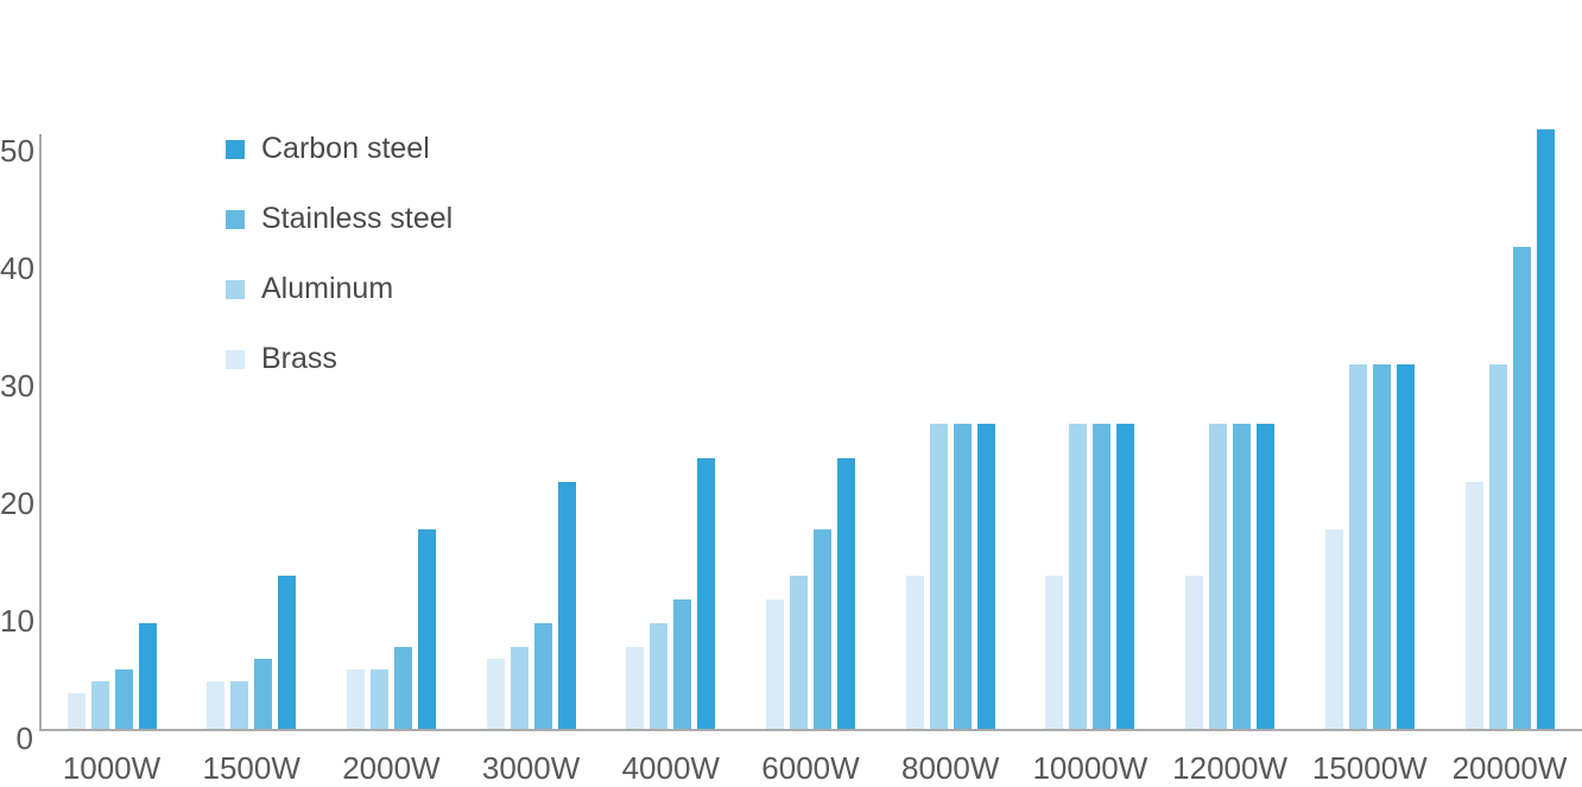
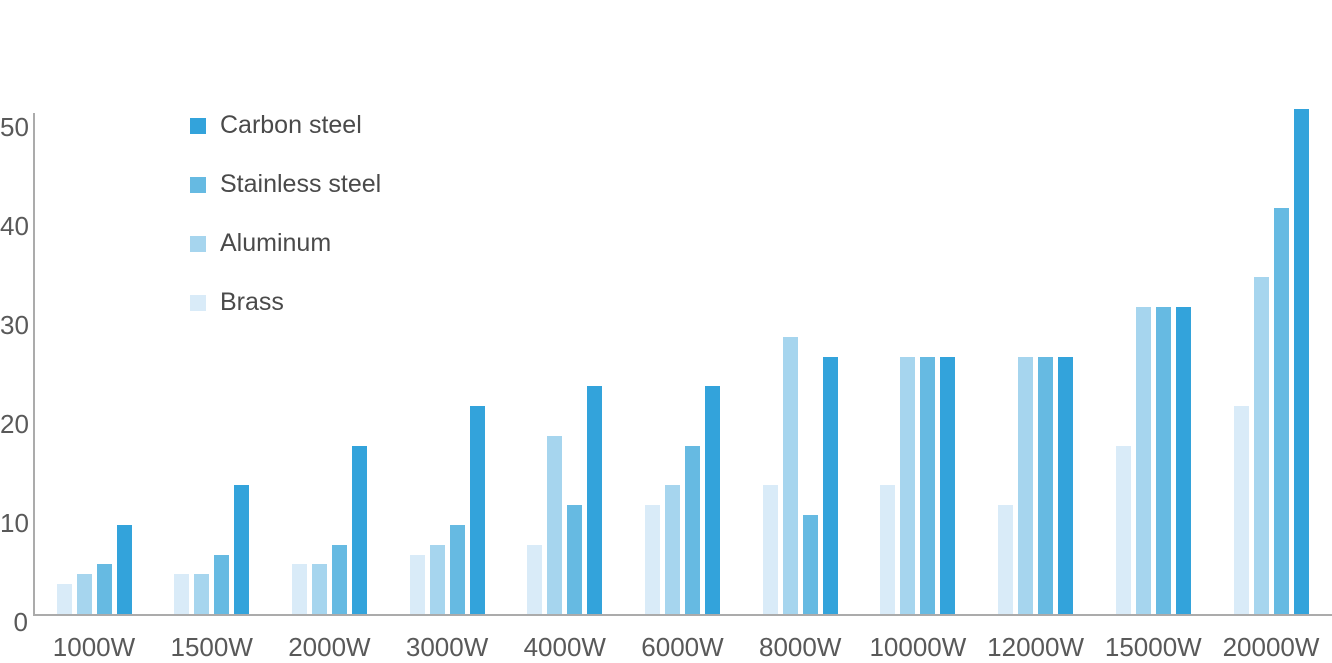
Aluminum/4000W: 9 -> 18
Stainless steel/8000W: 26 -> 10
Aluminum/8000W: 26 -> 28
Brass/12000W: 13 -> 11
Aluminum/20000W: 31 -> 34
